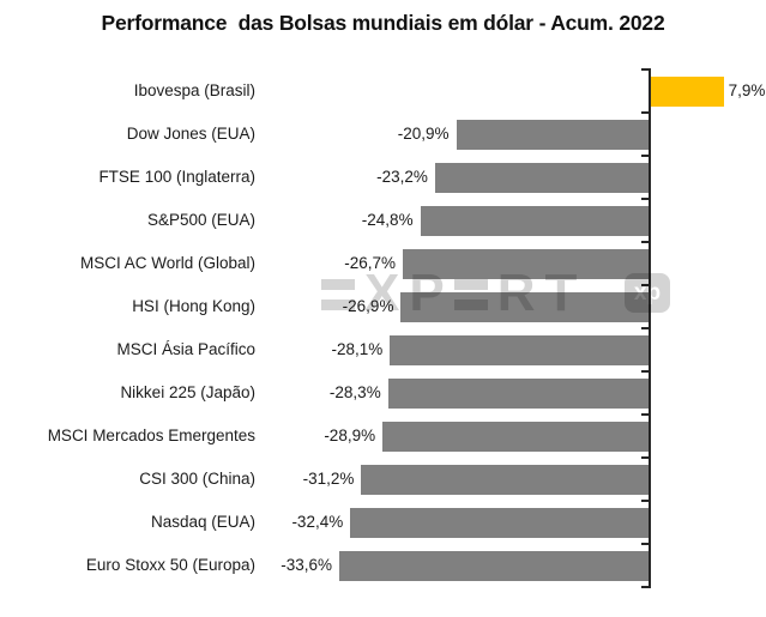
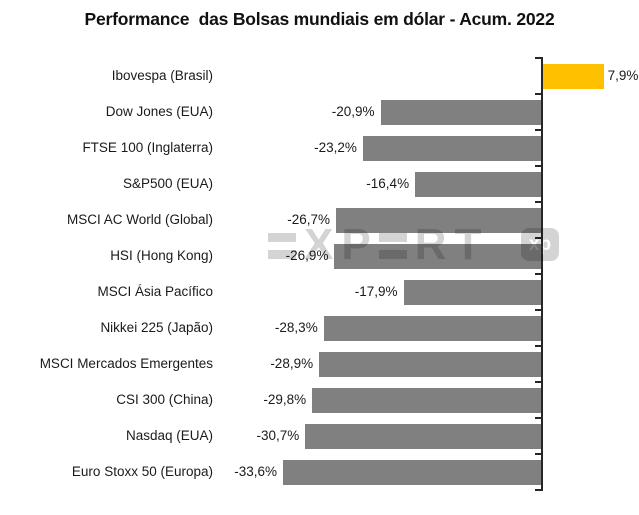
S&P500 (EUA): -24,8% -> -16,4%
MSCI Ásia Pacífico: -28,1% -> -17,9%
CSI 300 (China): -31,2% -> -29,8%
Nasdaq (EUA): -32,4% -> -30,7%
